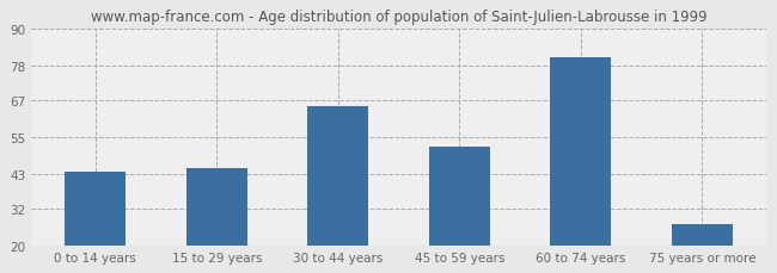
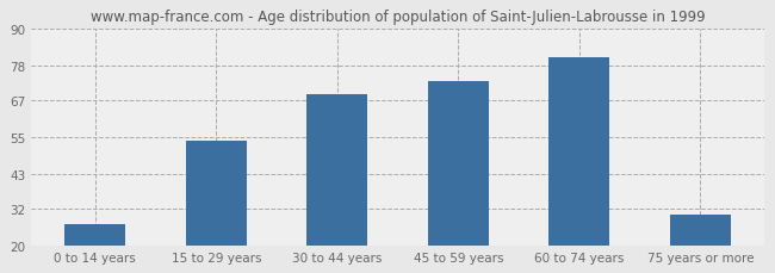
0 to 14 years: 44 -> 27
15 to 29 years: 45 -> 54
30 to 44 years: 65 -> 69
45 to 59 years: 52 -> 73
75 years or more: 27 -> 30
